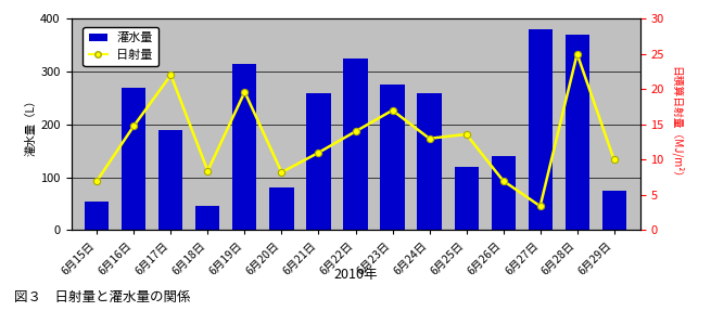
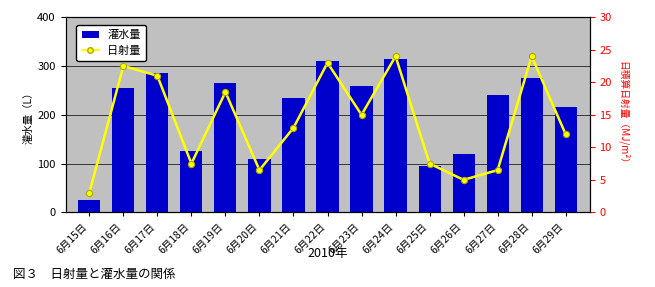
灌水量/6月15日: 55 -> 25
日射量/6月15日: 7.0 -> 3.0
灌水量/6月16日: 270 -> 255
日射量/6月16日: 14.8 -> 22.5
灌水量/6月17日: 190 -> 285
日射量/6月17日: 22.0 -> 21.0
灌水量/6月18日: 45 -> 125
日射量/6月18日: 8.4 -> 7.5
灌水量/6月19日: 315 -> 265
日射量/6月19日: 19.6 -> 18.5
灌水量/6月20日: 80 -> 110
日射量/6月20日: 8.2 -> 6.5
灌水量/6月21日: 260 -> 235
日射量/6月21日: 11.0 -> 13.0
灌水量/6月22日: 325 -> 310
日射量/6月22日: 14.0 -> 23.0
灌水量/6月23日: 275 -> 260
日射量/6月23日: 17.0 -> 15.0
灌水量/6月24日: 260 -> 315
日射量/6月24日: 13.0 -> 24.0
灌水量/6月25日: 120 -> 95
日射量/6月25日: 13.6 -> 7.5
灌水量/6月26日: 140 -> 120
日射量/6月26日: 7.0 -> 5.0
灌水量/6月27日: 380 -> 240
日射量/6月27日: 3.4 -> 6.5
灌水量/6月28日: 370 -> 275
日射量/6月28日: 25.0 -> 24.0
灌水量/6月29日: 75 -> 215
日射量/6月29日: 10.0 -> 12.0
